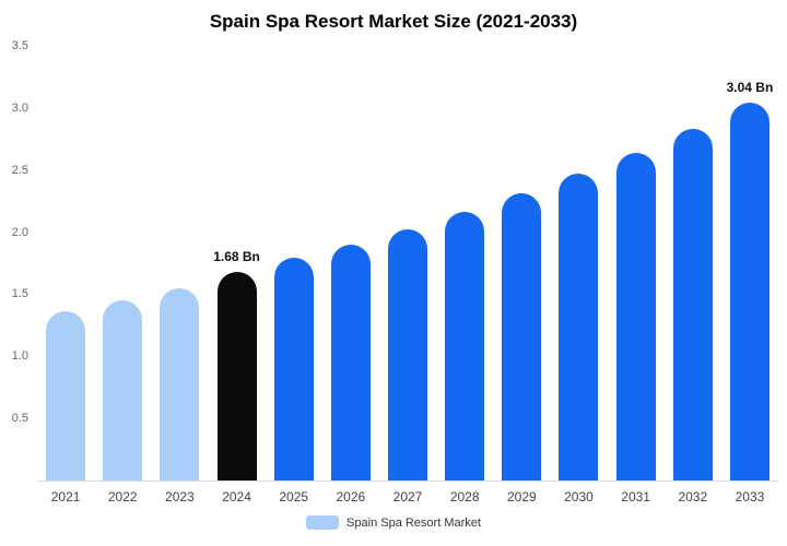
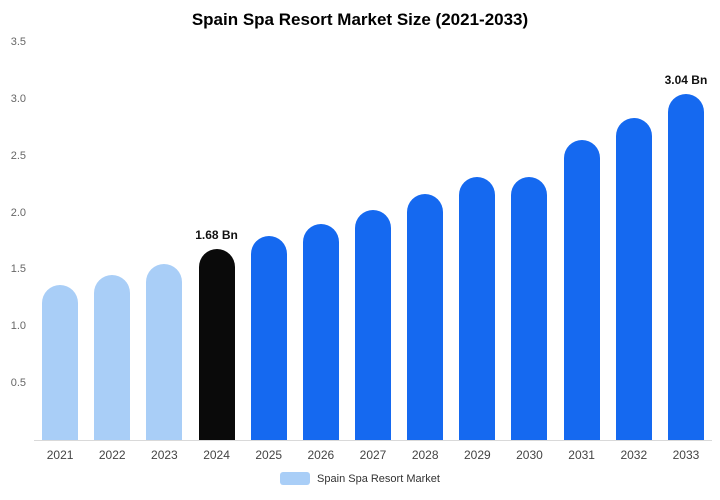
2030: 2.47 -> 2.31
